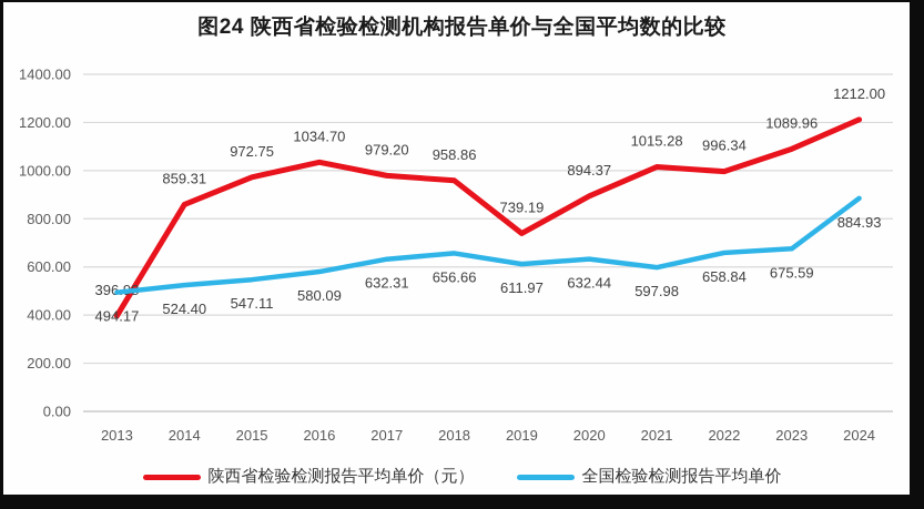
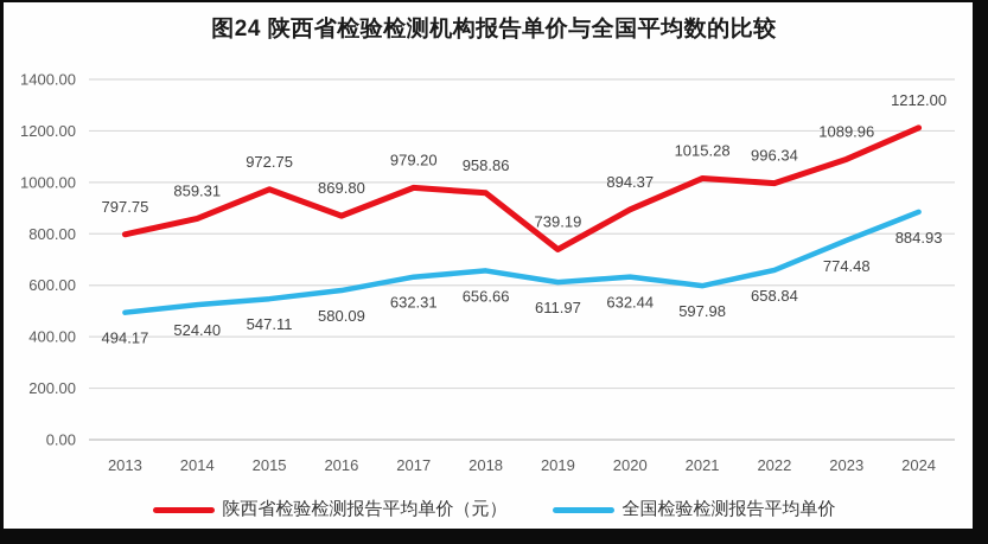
陕西省检验检测报告平均单价（元）/2013: 396.98 -> 797.75
陕西省检验检测报告平均单价（元）/2016: 1034.70 -> 869.80
全国检验检测报告平均单价/2023: 675.59 -> 774.48
